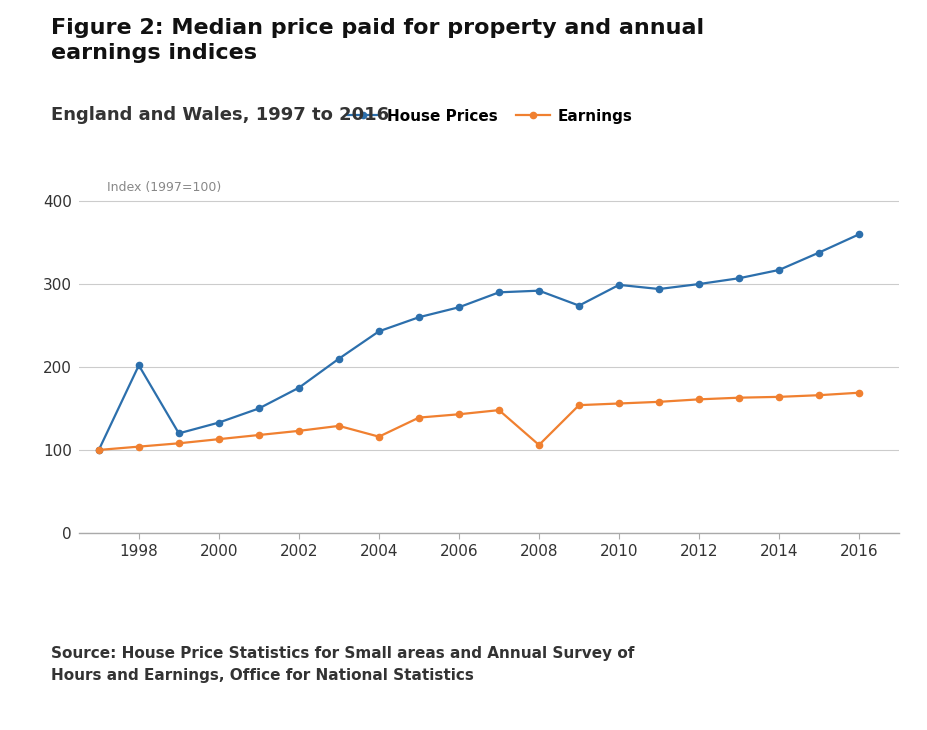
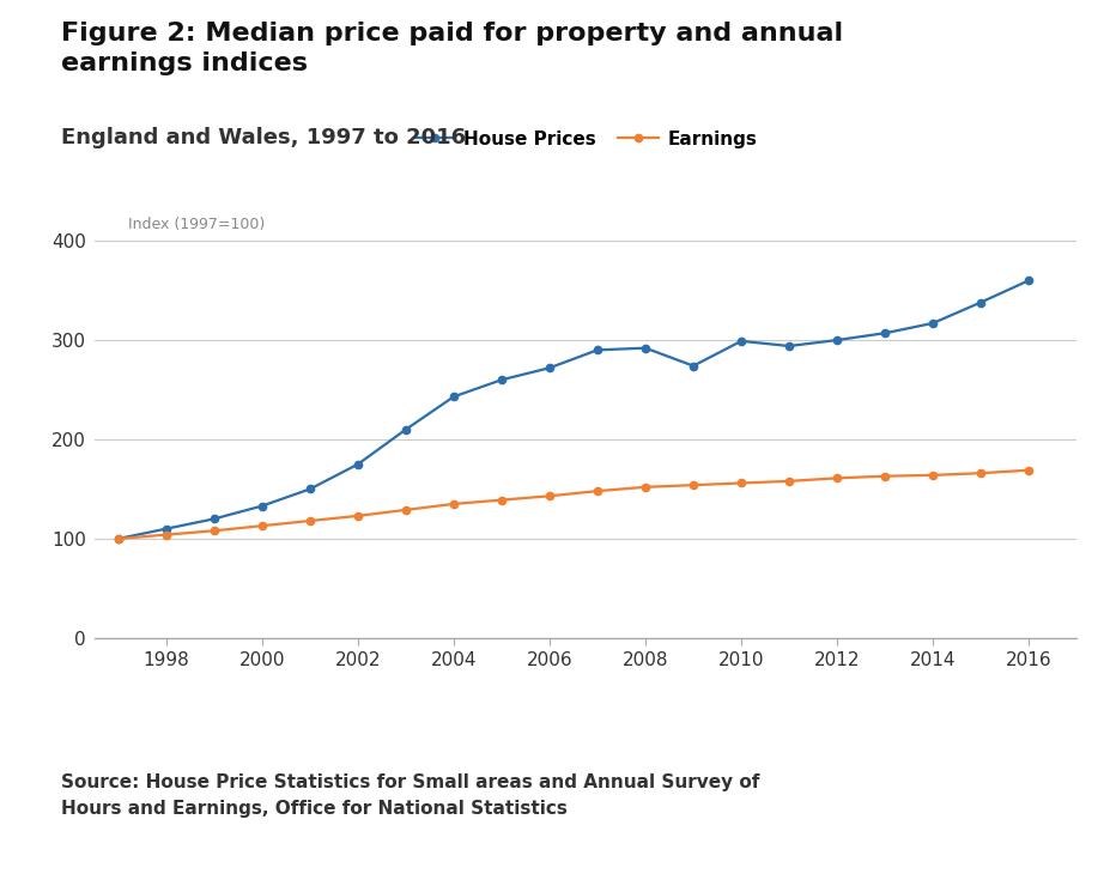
House Prices/1998: 202 -> 110
Earnings/2004: 116 -> 135
Earnings/2008: 106 -> 152
